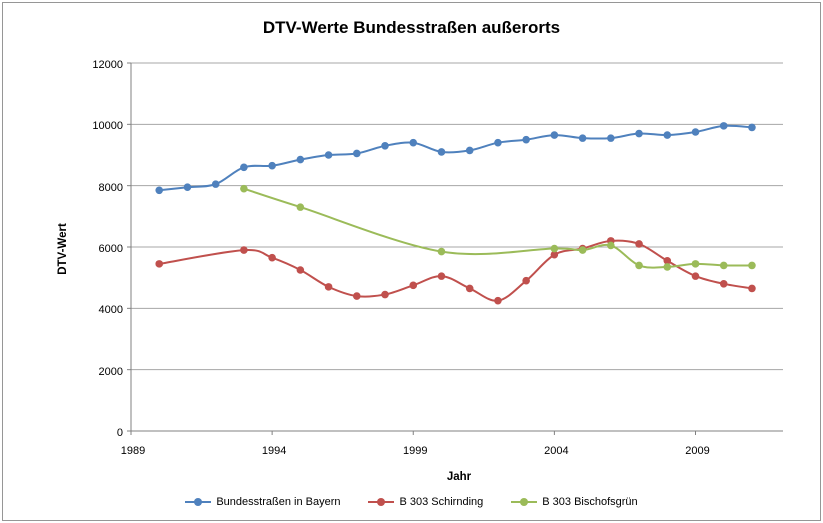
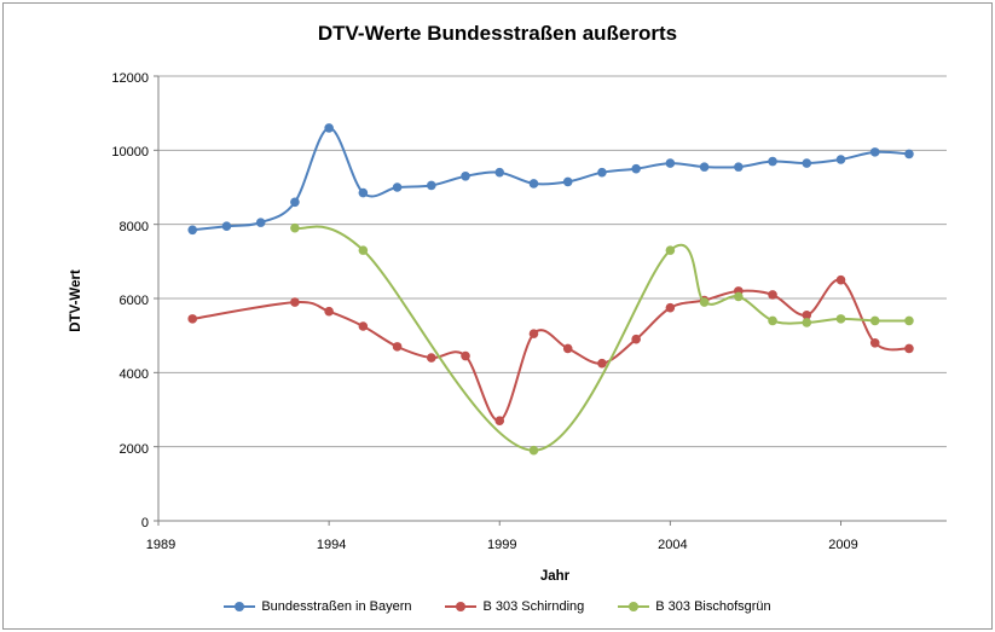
Bundesstraßen in Bayern/1994: 8600 -> 10600
B 303 Schirnding/1999: 4800 -> 2700
B 303 Bischofsgrün/2000: 5800 -> 1900
B 303 Bischofsgrün/2004: 6000 -> 7300
B 303 Schirnding/2009: 5000 -> 6500
